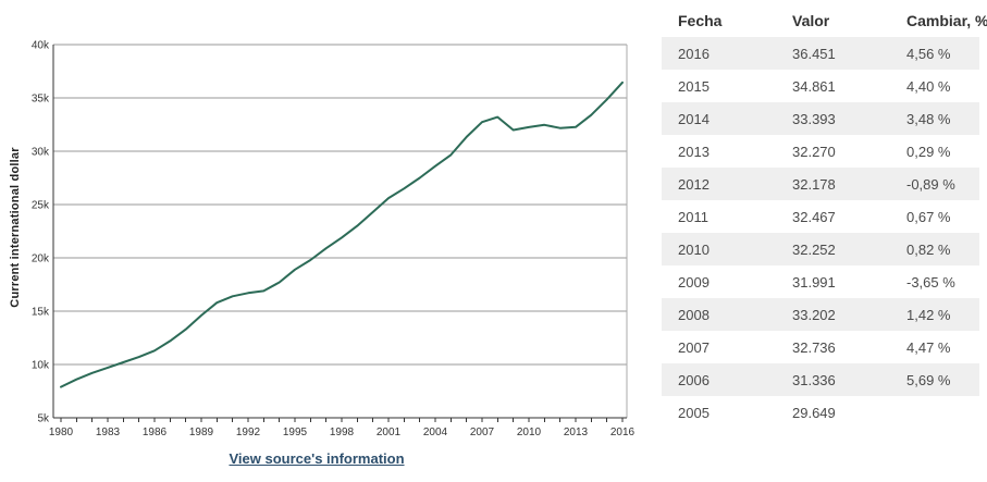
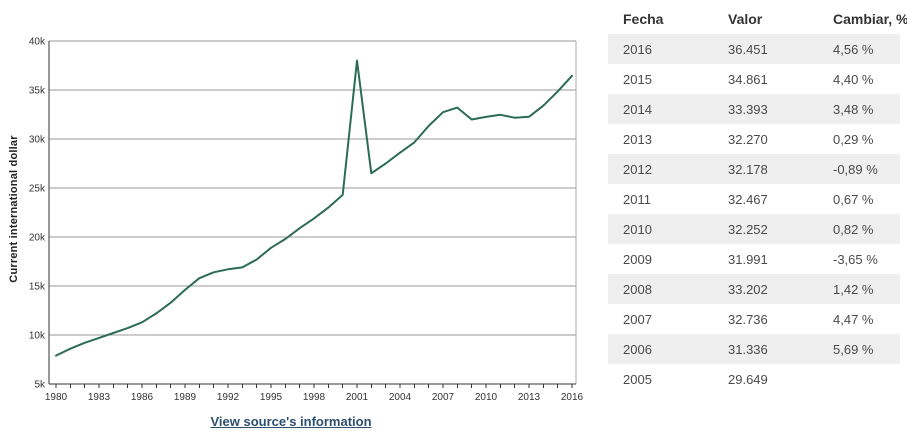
2001: 26k -> 38k
